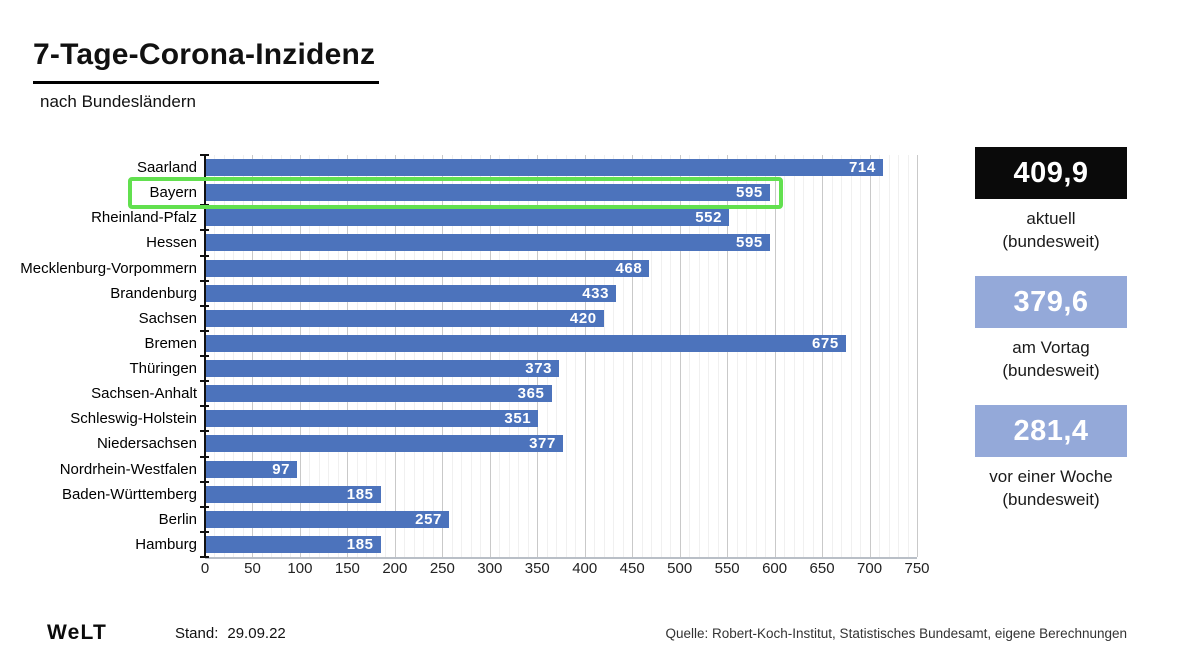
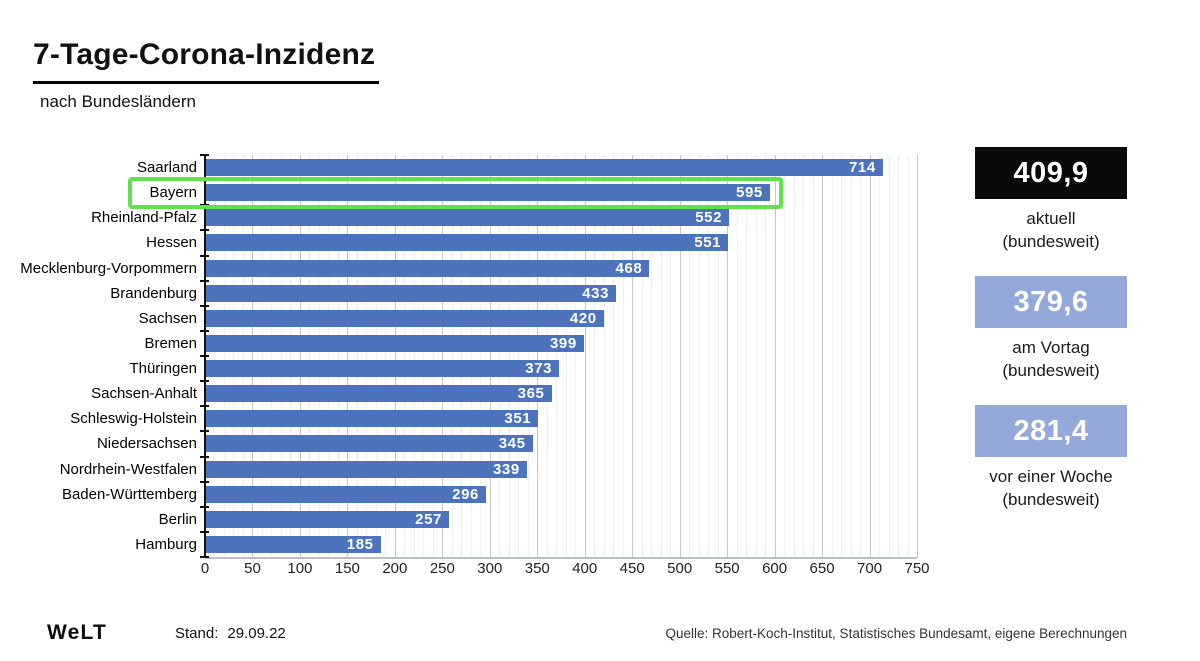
Hessen: 595 -> 551
Bremen: 675 -> 399
Niedersachsen: 377 -> 345
Nordrhein-Westfalen: 97 -> 339
Baden-Württemberg: 185 -> 296
